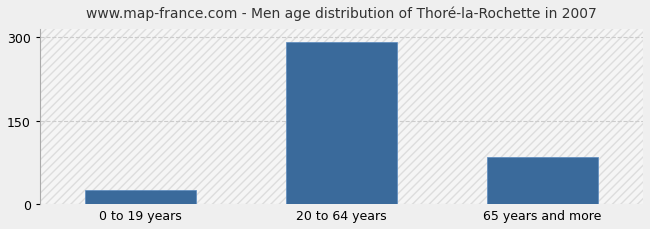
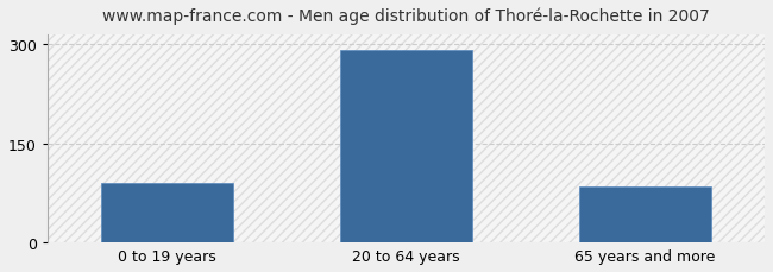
0 to 19 years: 26 -> 90
